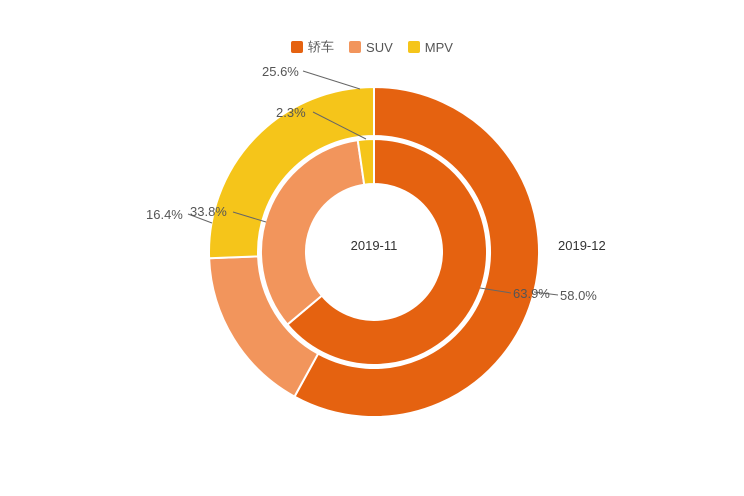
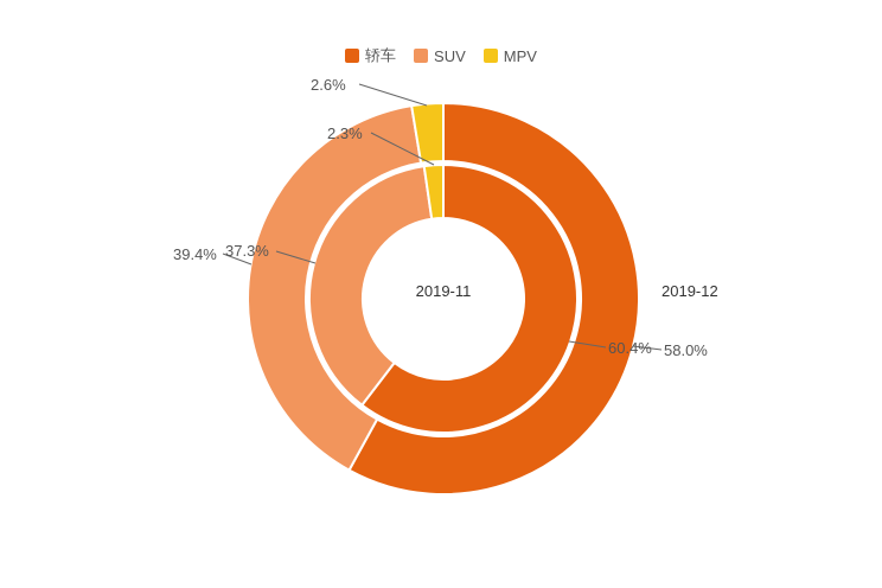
2019-11/轿车: 63.9% -> 60.4%
2019-11/SUV: 33.8% -> 37.3%
2019-12/SUV: 16.4% -> 39.4%
2019-12/MPV: 25.6% -> 2.6%
